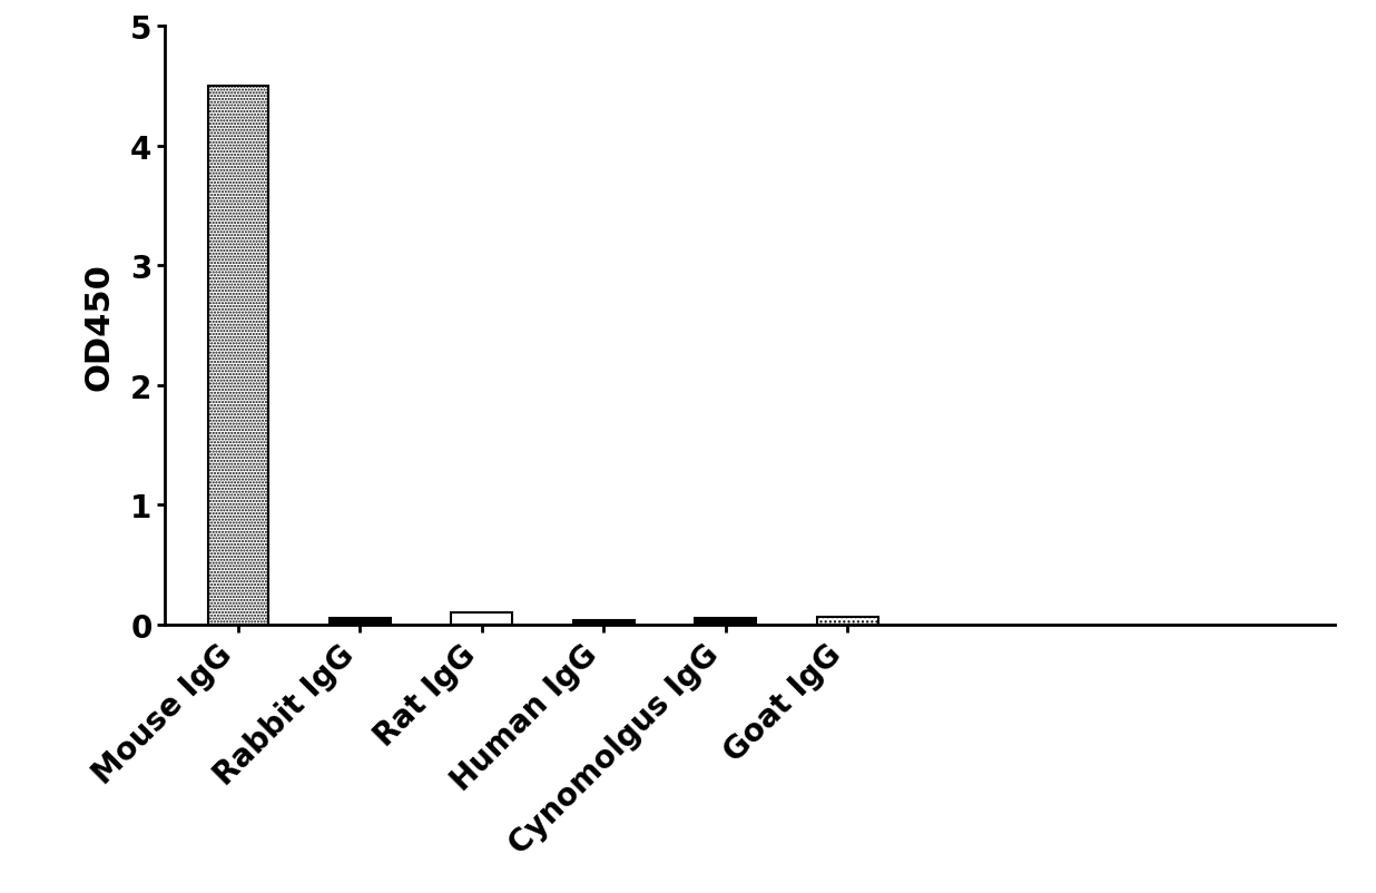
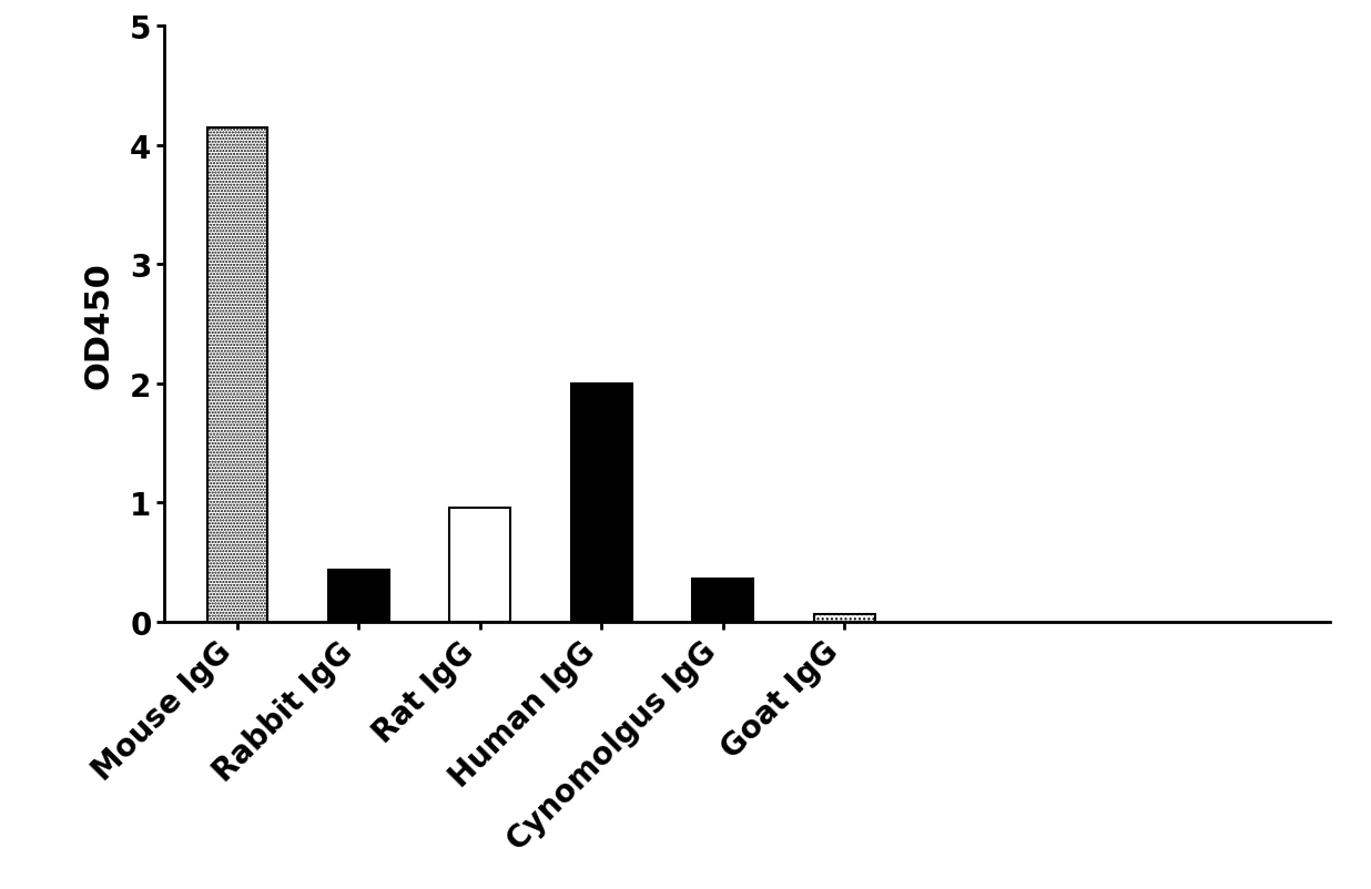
Mouse IgG: 4.50 -> 4.15
Rabbit IgG: 0.06 -> 0.44
Rat IgG: 0.10 -> 0.96
Human IgG: 0.04 -> 2.00
Cynomolgus IgG: 0.06 -> 0.36
